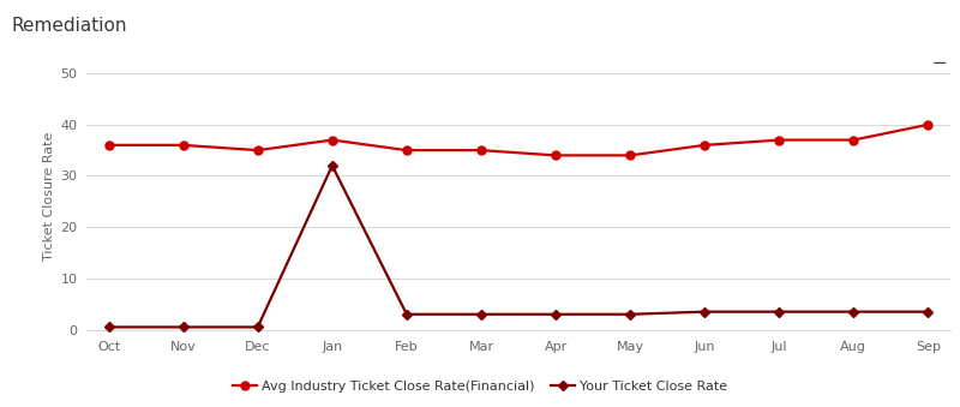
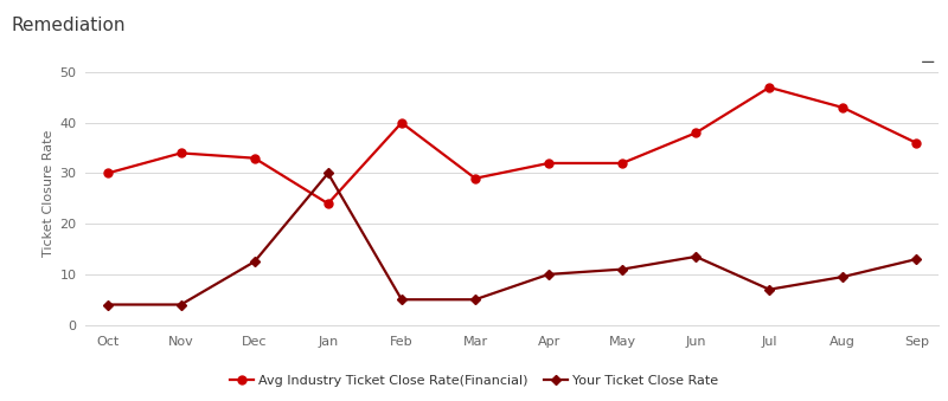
Avg Industry Ticket Close Rate(Financial)/Oct: 36 -> 30
Your Ticket Close Rate/Oct: 0.5 -> 4.0
Avg Industry Ticket Close Rate(Financial)/Nov: 36 -> 34
Your Ticket Close Rate/Nov: 0.5 -> 4.0
Avg Industry Ticket Close Rate(Financial)/Dec: 35 -> 33
Your Ticket Close Rate/Dec: 0.5 -> 12.5
Avg Industry Ticket Close Rate(Financial)/Jan: 37 -> 24
Your Ticket Close Rate/Jan: 32.0 -> 30.0
Avg Industry Ticket Close Rate(Financial)/Feb: 35 -> 40
Your Ticket Close Rate/Feb: 3.0 -> 5.0
Avg Industry Ticket Close Rate(Financial)/Mar: 35 -> 29
Your Ticket Close Rate/Mar: 3.0 -> 5.0
Avg Industry Ticket Close Rate(Financial)/Apr: 34 -> 32
Your Ticket Close Rate/Apr: 3.0 -> 10.0
Avg Industry Ticket Close Rate(Financial)/May: 34 -> 32
Your Ticket Close Rate/May: 3.0 -> 11.0
Avg Industry Ticket Close Rate(Financial)/Jun: 36 -> 38
Your Ticket Close Rate/Jun: 3.5 -> 13.5
Avg Industry Ticket Close Rate(Financial)/Jul: 37 -> 47
Your Ticket Close Rate/Jul: 3.5 -> 7.0
Avg Industry Ticket Close Rate(Financial)/Aug: 37 -> 43
Your Ticket Close Rate/Aug: 3.5 -> 9.5
Avg Industry Ticket Close Rate(Financial)/Sep: 40 -> 36
Your Ticket Close Rate/Sep: 3.5 -> 13.0
